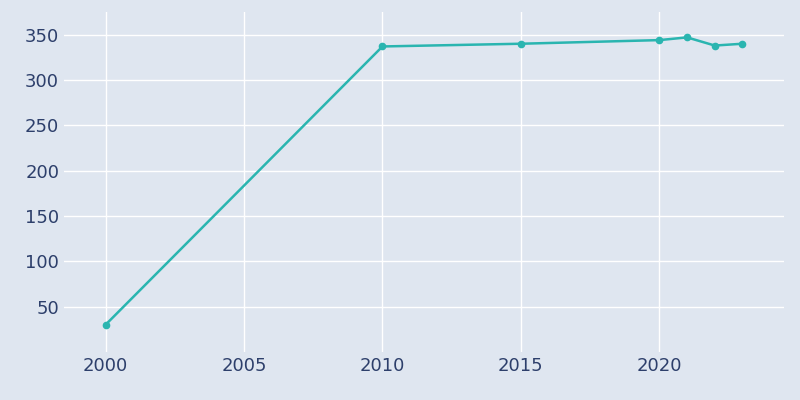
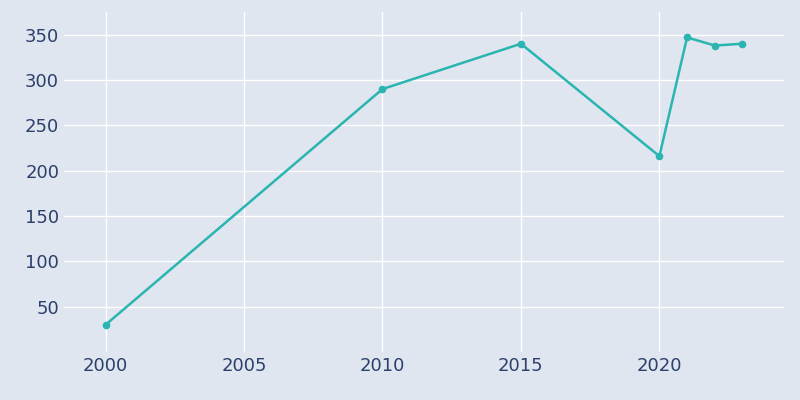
2010: 337 -> 290
2020: 344 -> 216
